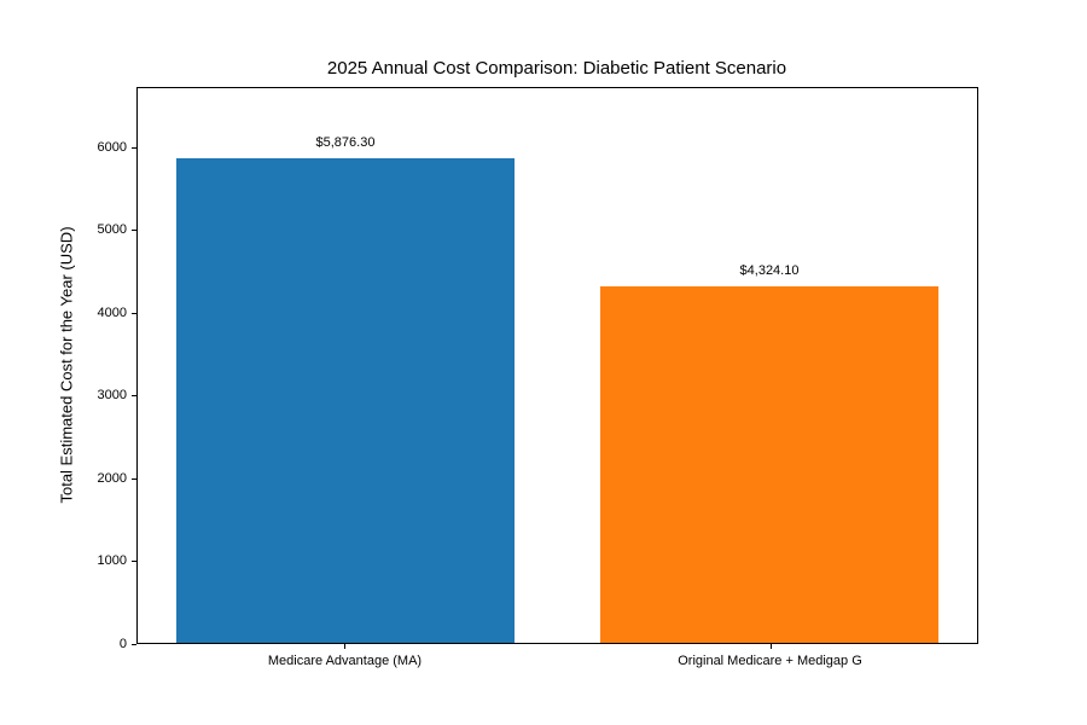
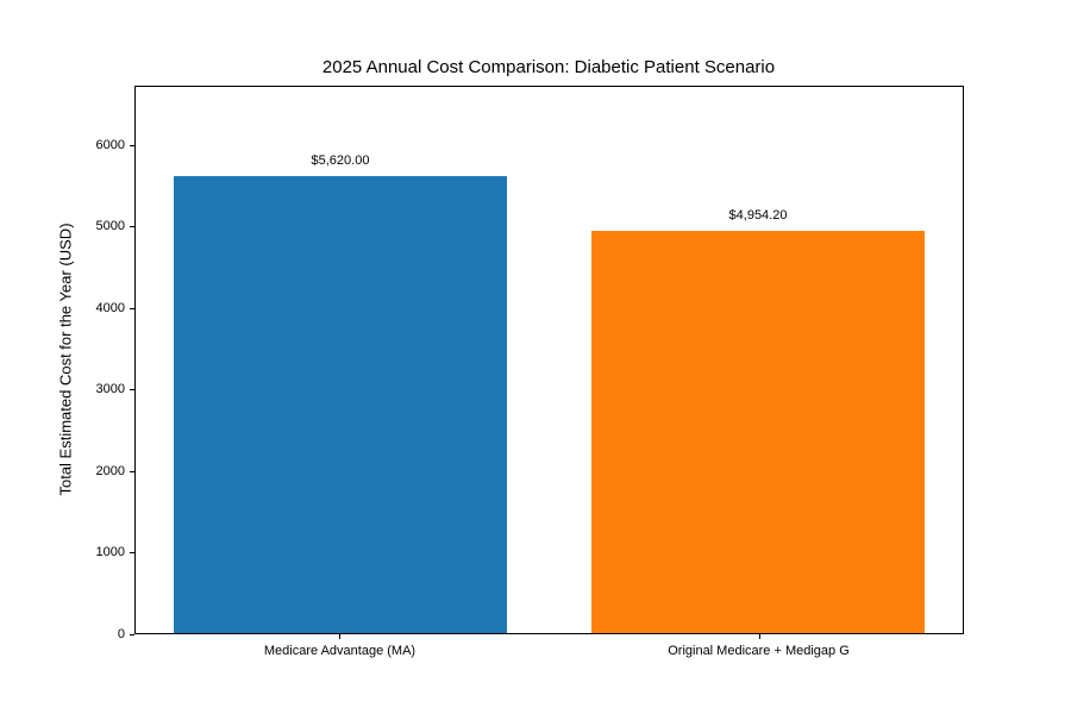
Medicare Advantage (MA): $5,876.30 -> $5,620.00
Original Medicare + Medigap G: $4,324.10 -> $4,954.20
